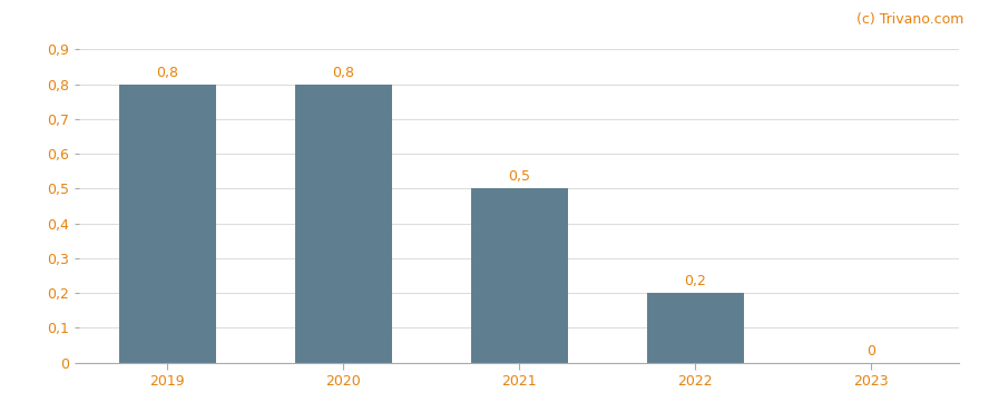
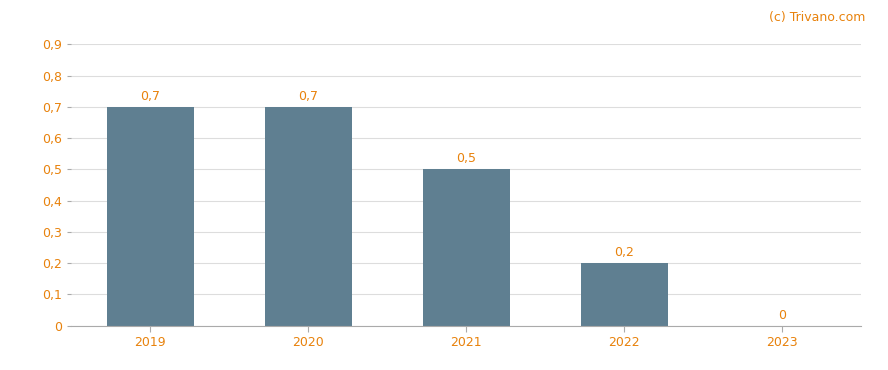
2019: 0,8 -> 0,7
2020: 0,8 -> 0,7
